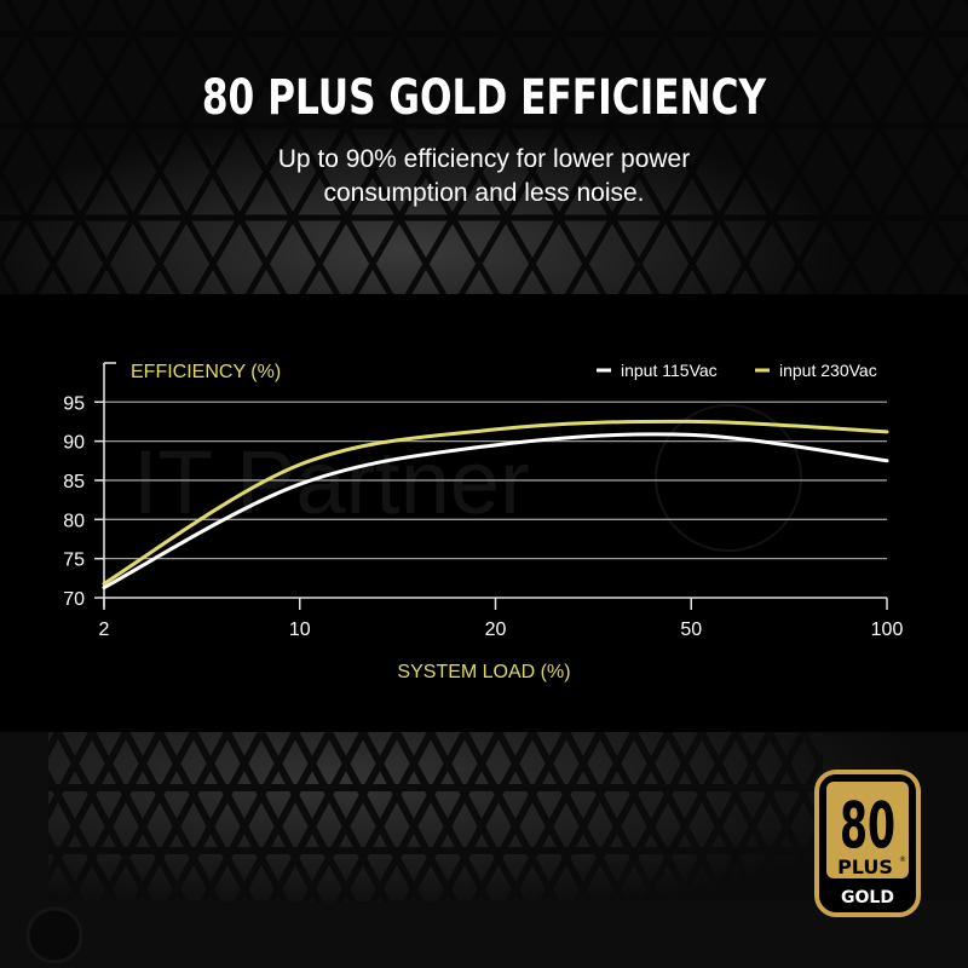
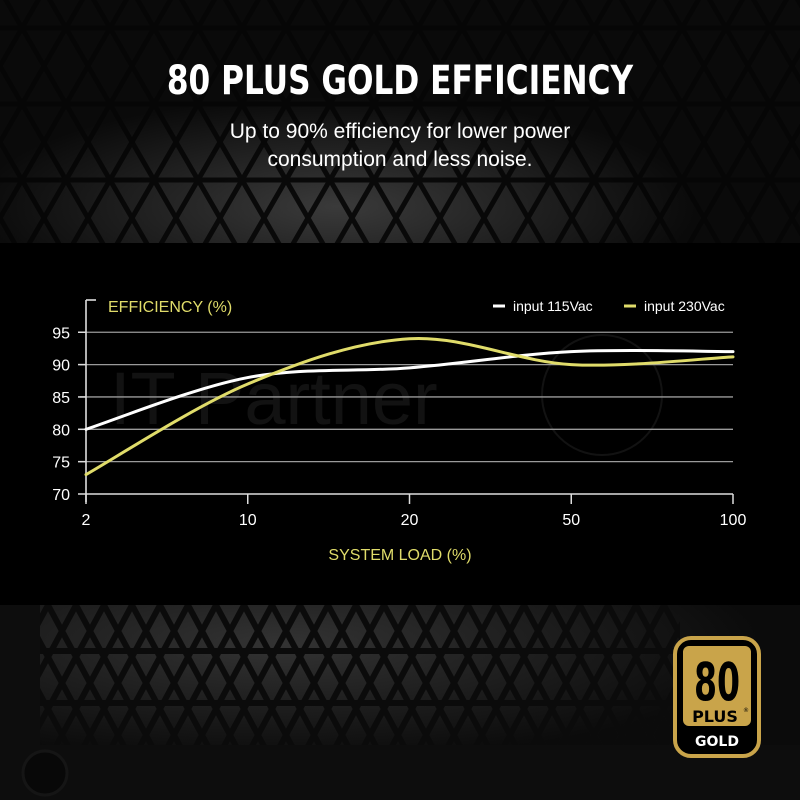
input 115Vac/2: 71 -> 80
input 230Vac/2: 72 -> 73
input 115Vac/10: 84 -> 88
input 230Vac/20: 92 -> 94
input 115Vac/50: 91 -> 92
input 230Vac/50: 92 -> 90
input 115Vac/100: 88 -> 92
